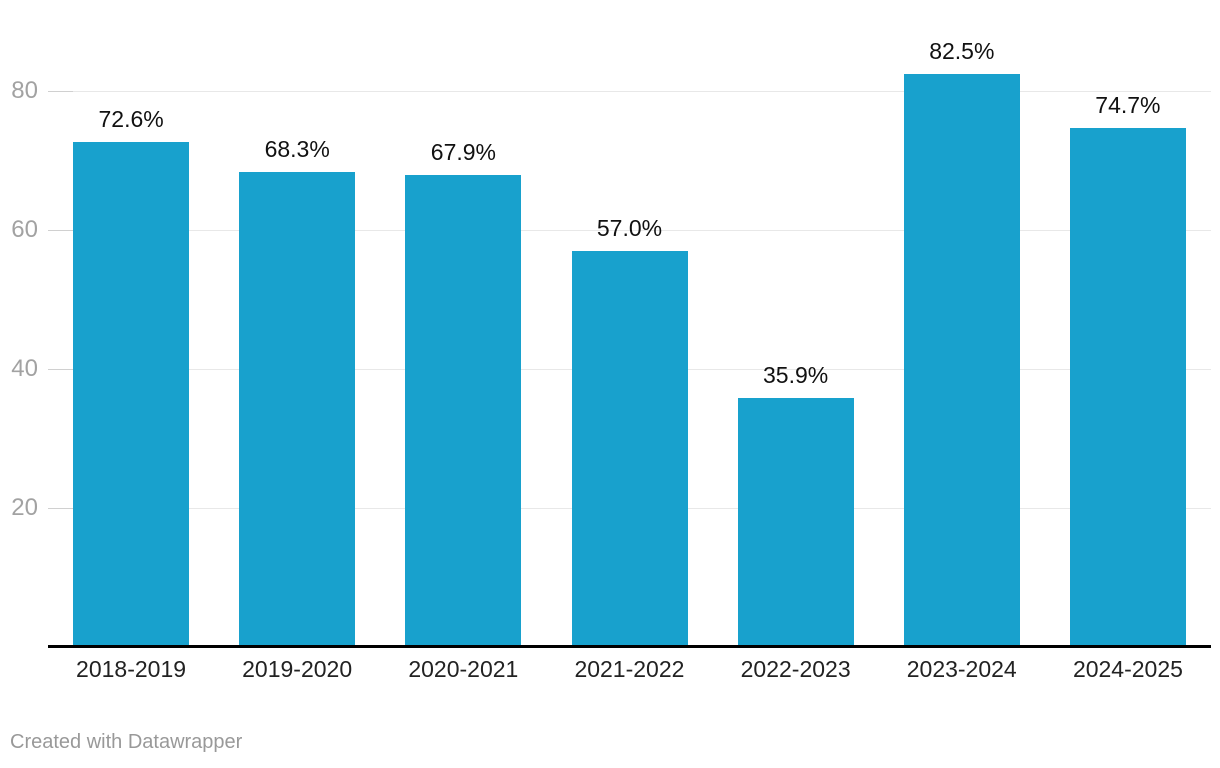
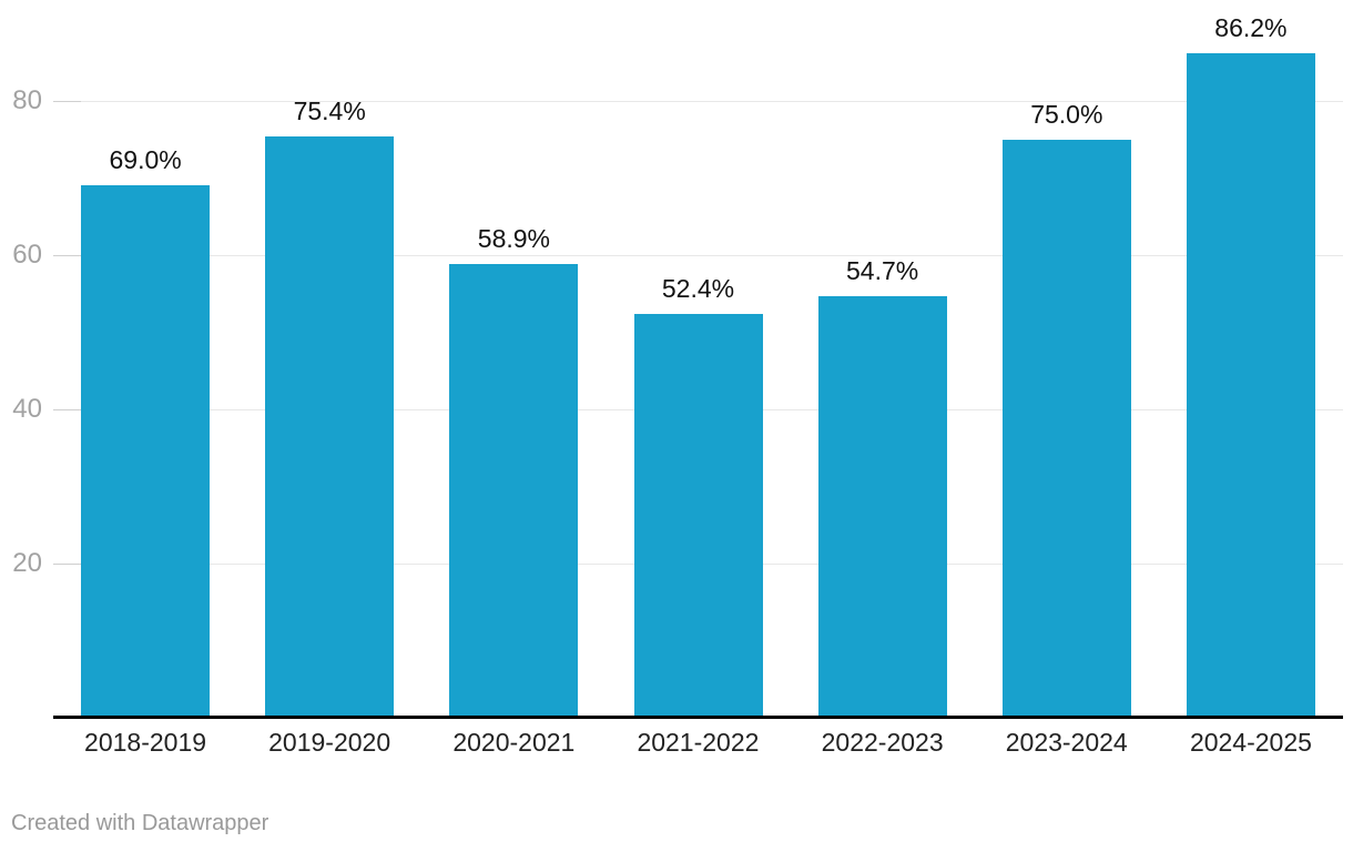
2018-2019: 72.6% -> 69.0%
2019-2020: 68.3% -> 75.4%
2020-2021: 67.9% -> 58.9%
2021-2022: 57.0% -> 52.4%
2022-2023: 35.9% -> 54.7%
2023-2024: 82.5% -> 75.0%
2024-2025: 74.7% -> 86.2%
